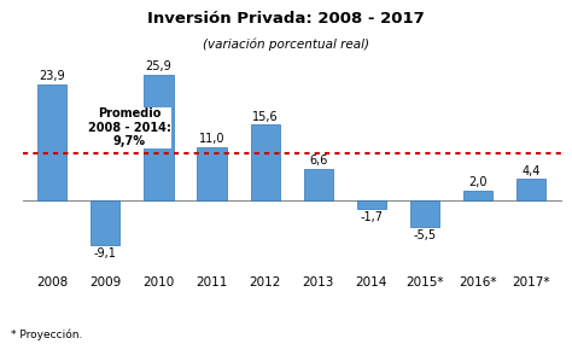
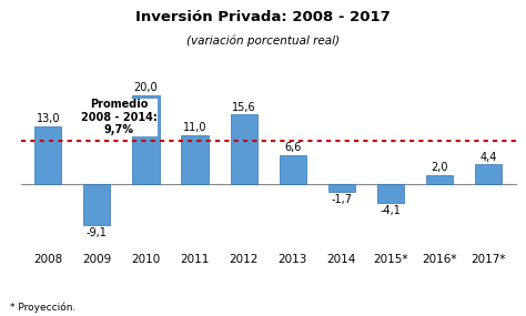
2008: 23,9 -> 13,0
2010: 25,9 -> 20,0
2015*: -5,5 -> -4,1
